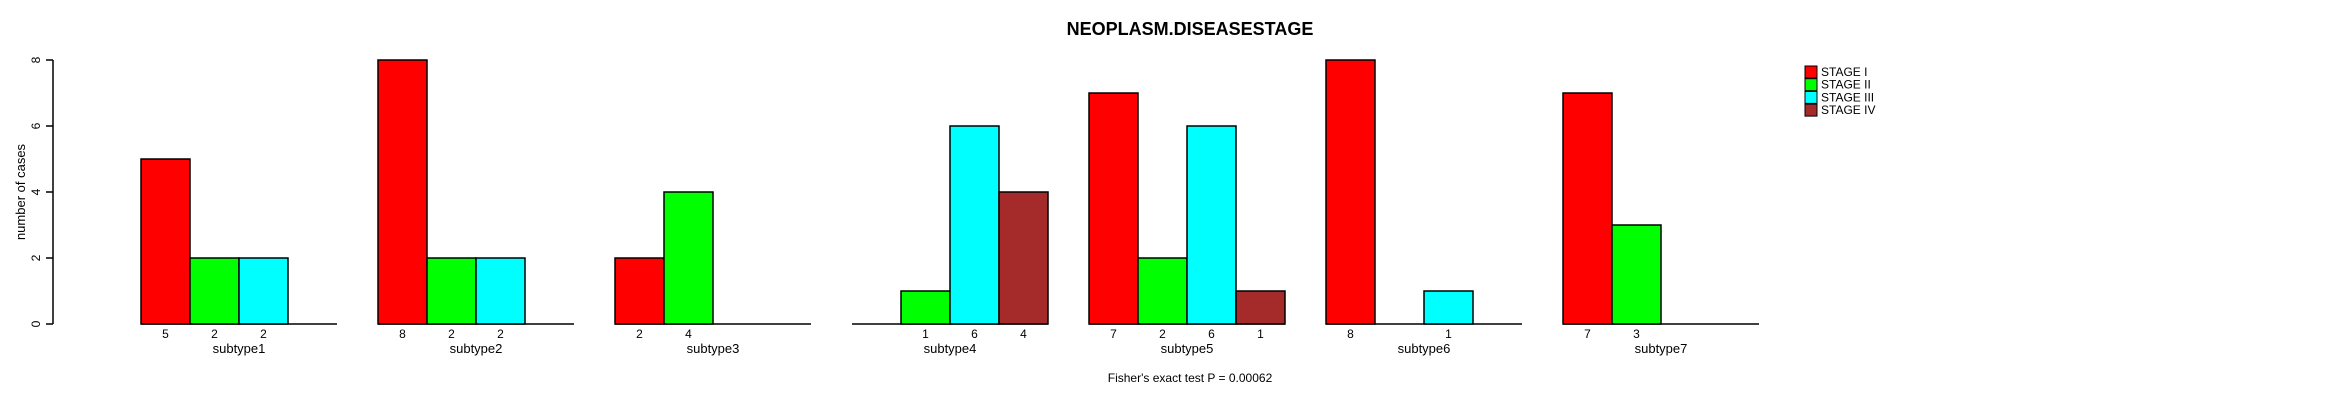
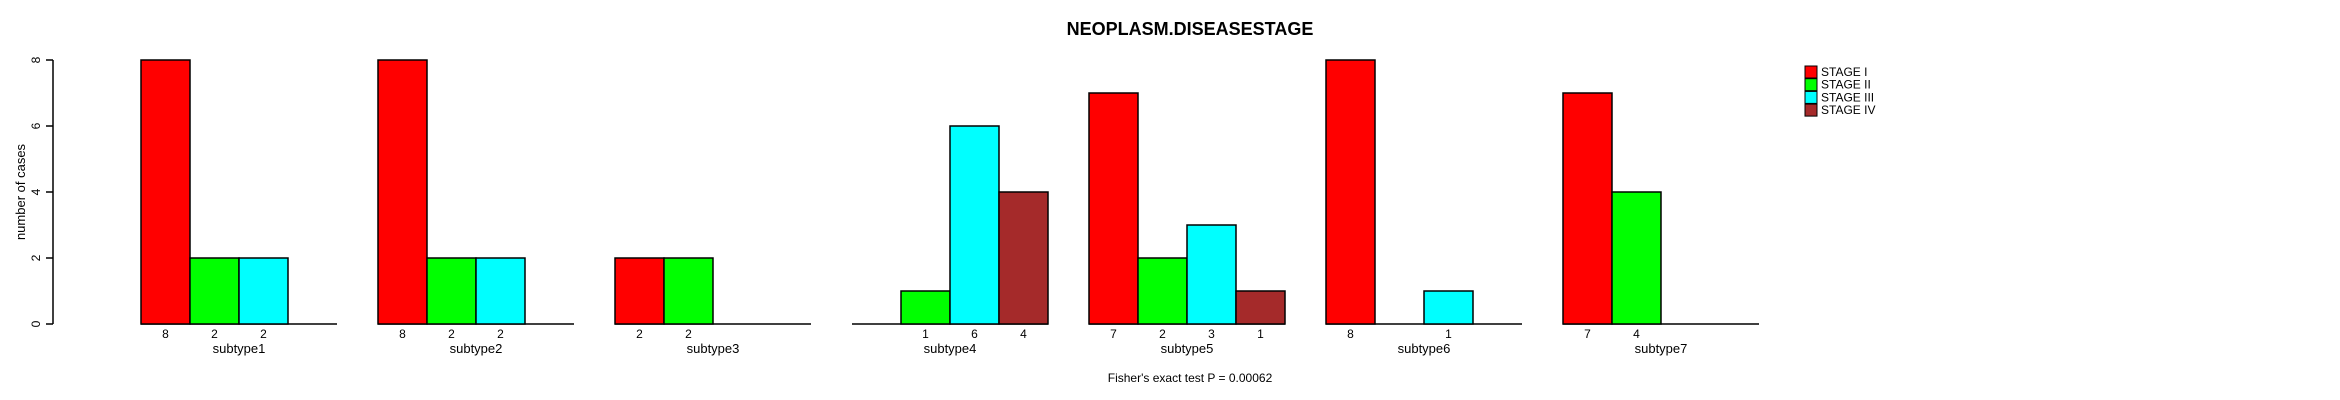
STAGE I/subtype1: 5 -> 8
STAGE II/subtype3: 4 -> 2
STAGE III/subtype5: 6 -> 3
STAGE II/subtype7: 3 -> 4
